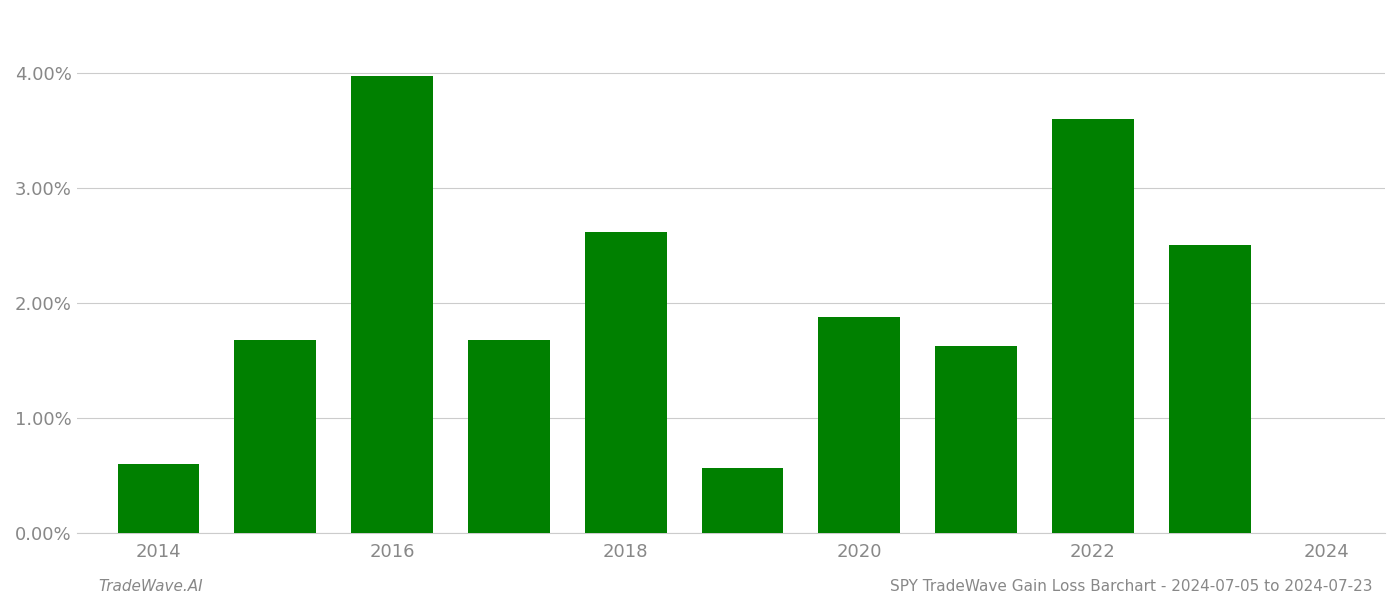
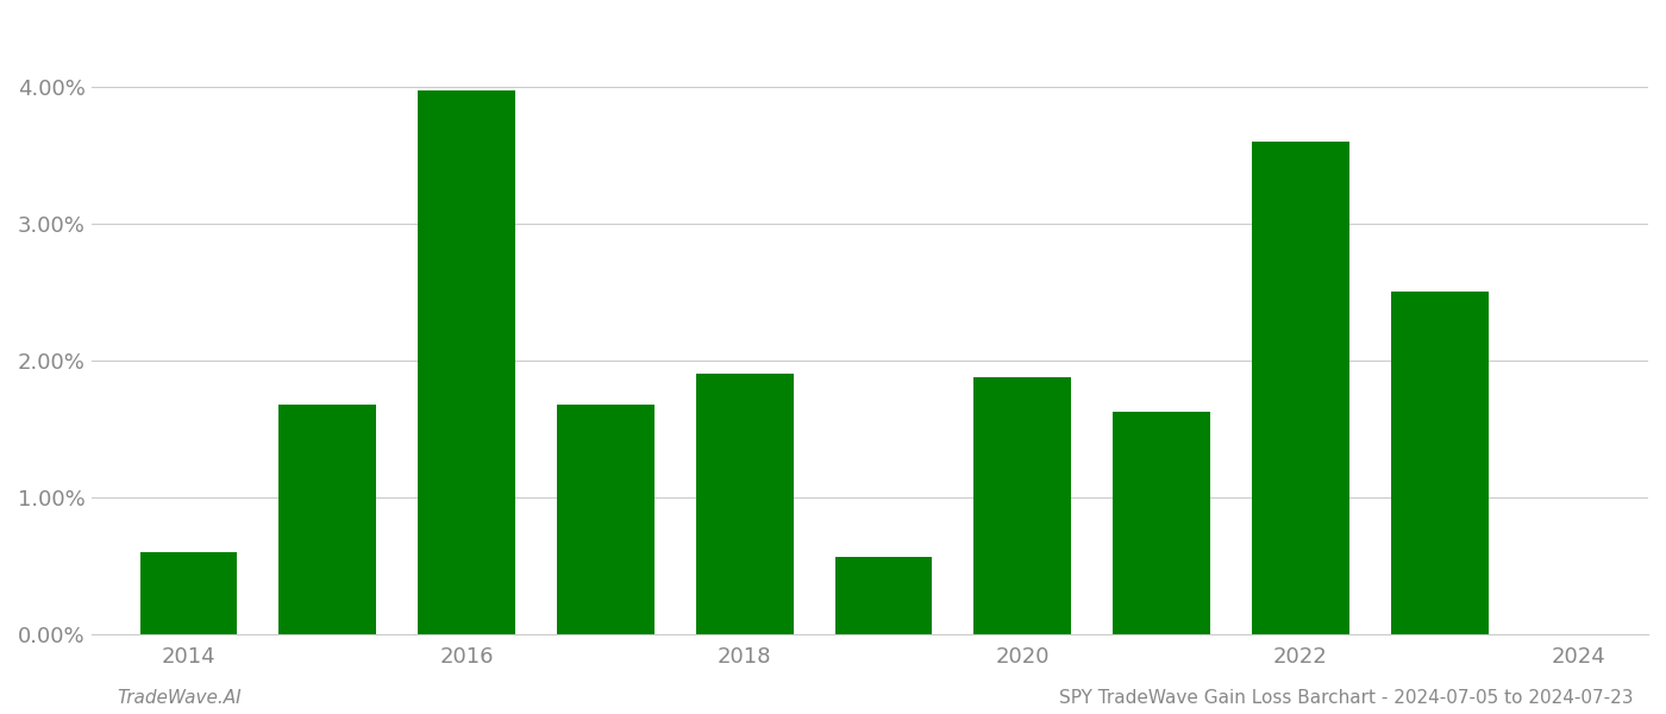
2018: 2.62% -> 1.90%
